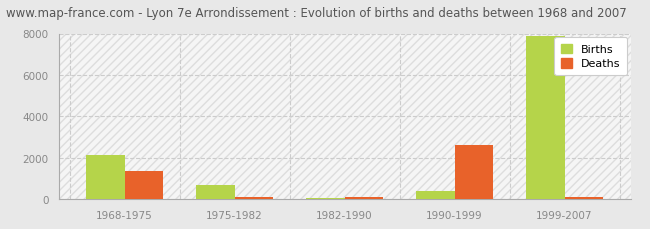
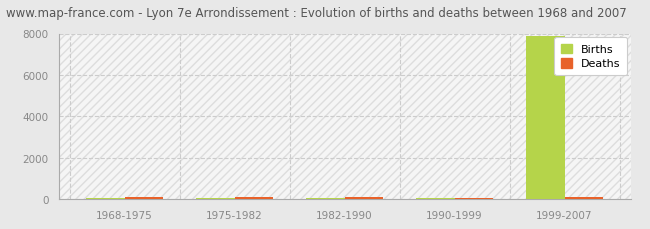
Births/1968-1975: 2150 -> 60
Deaths/1968-1975: 1350 -> 80
Births/1975-1982: 700 -> 60
Births/1990-1999: 400 -> 50
Deaths/1990-1999: 2600 -> 60
